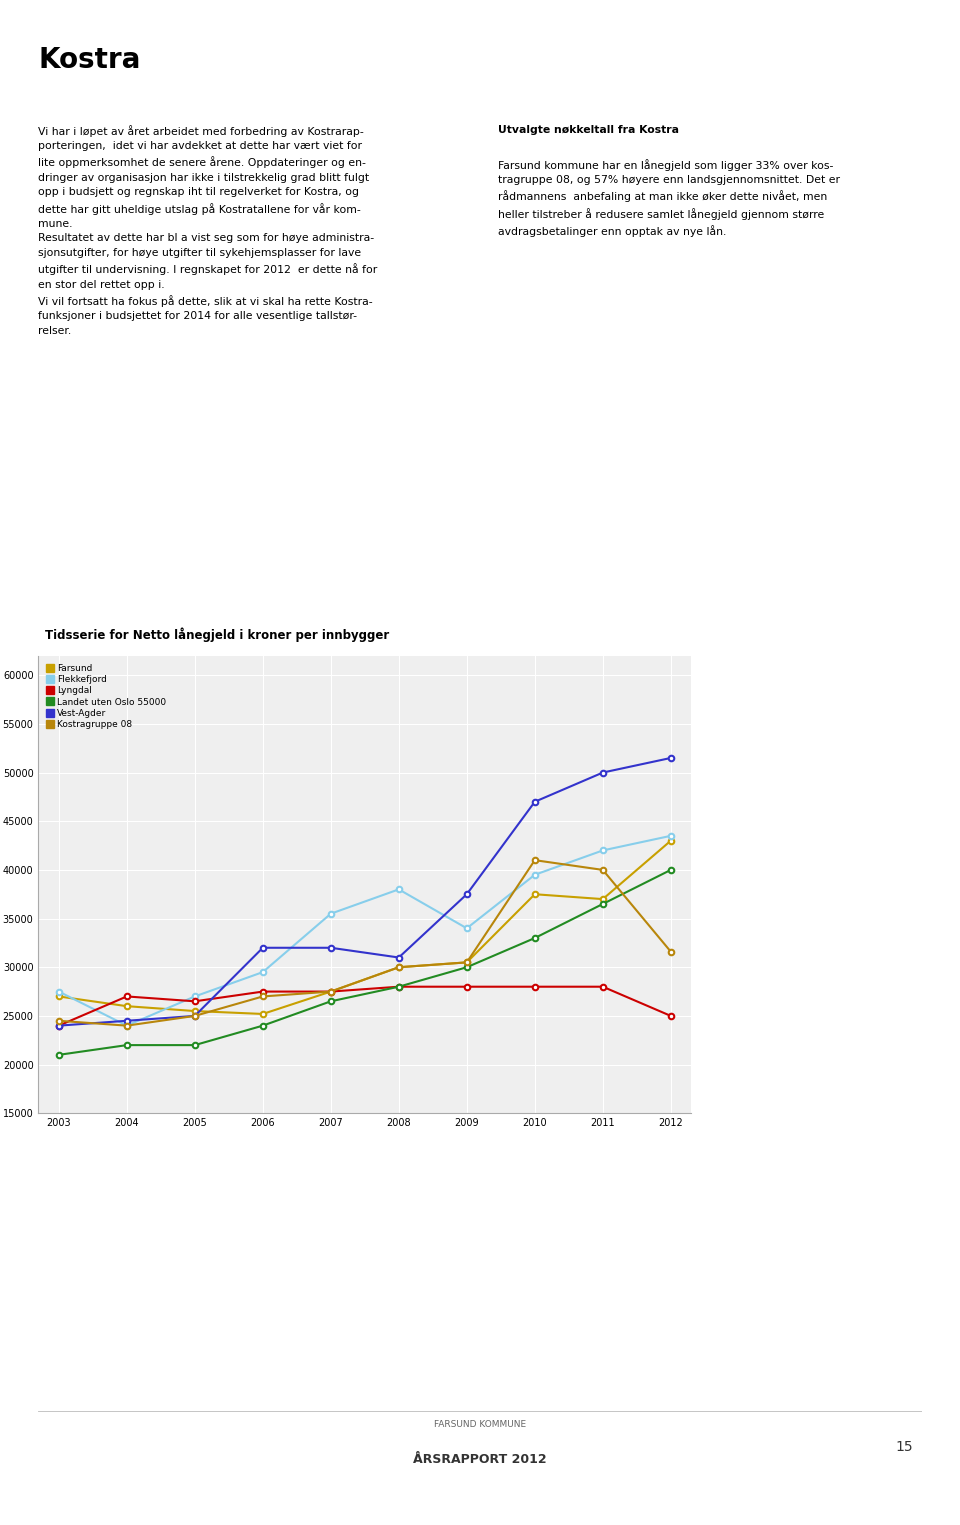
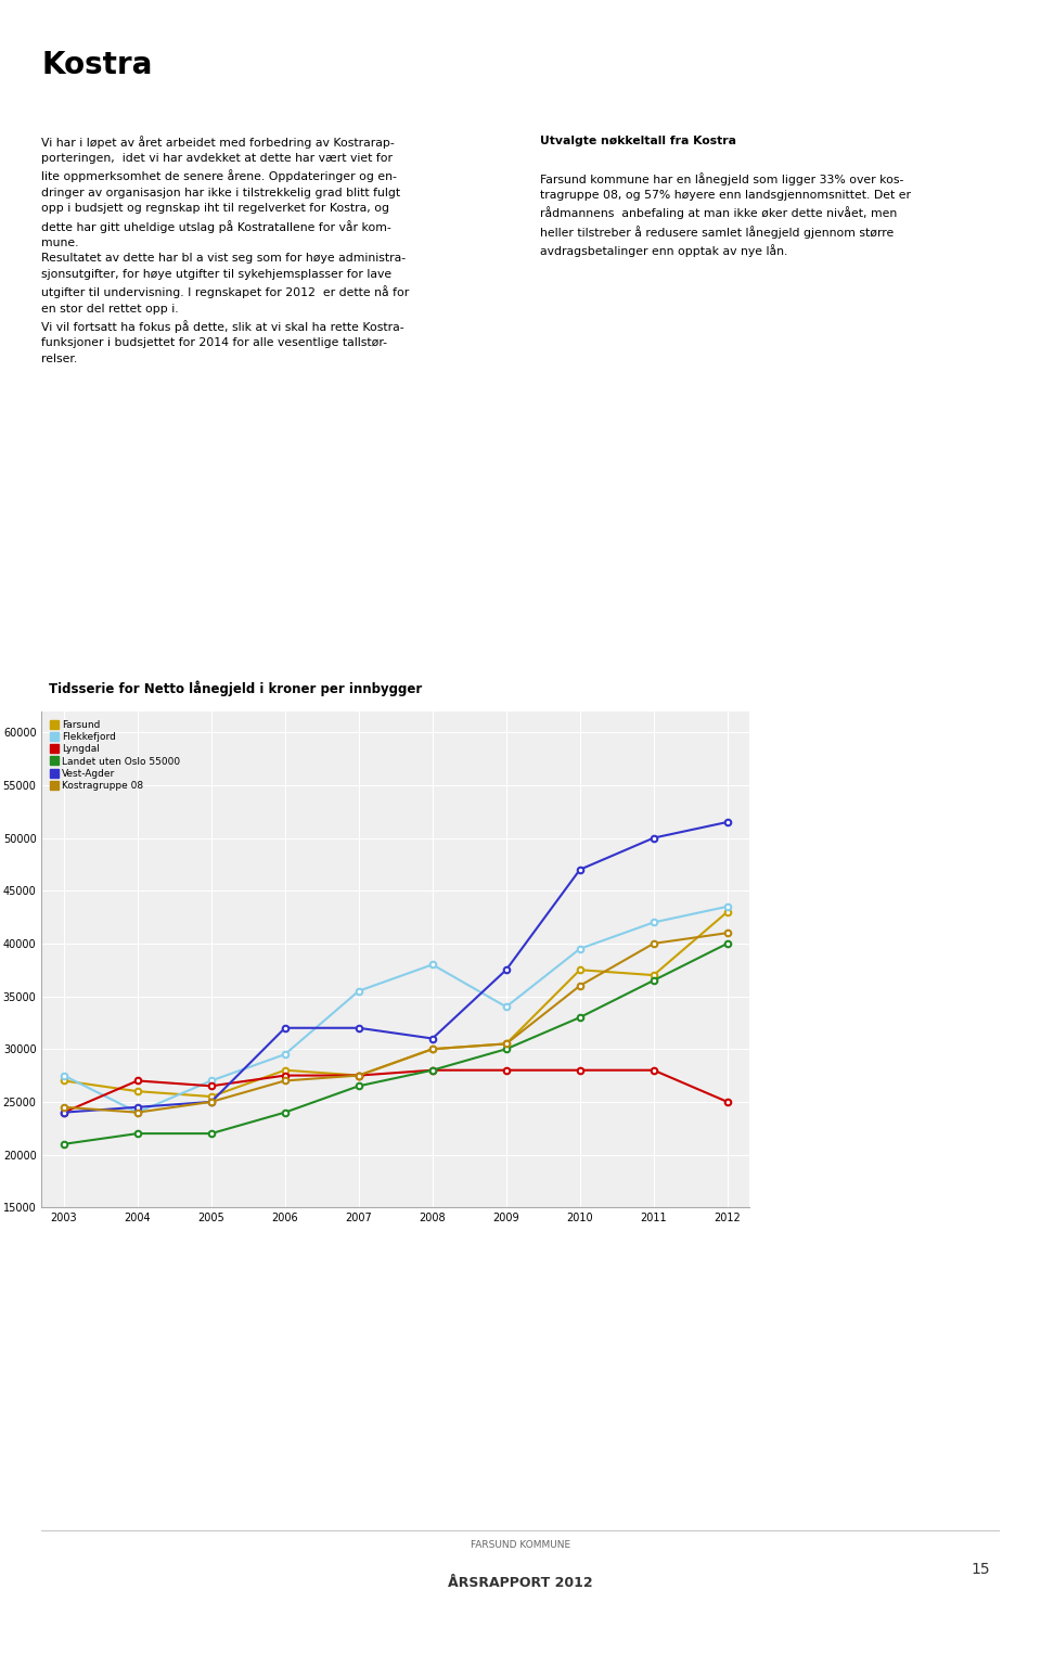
Farsund/2006: 25200 -> 28000
Kostragruppe 08/2010: 41000 -> 36000
Kostragruppe 08/2012: 31600 -> 41000
